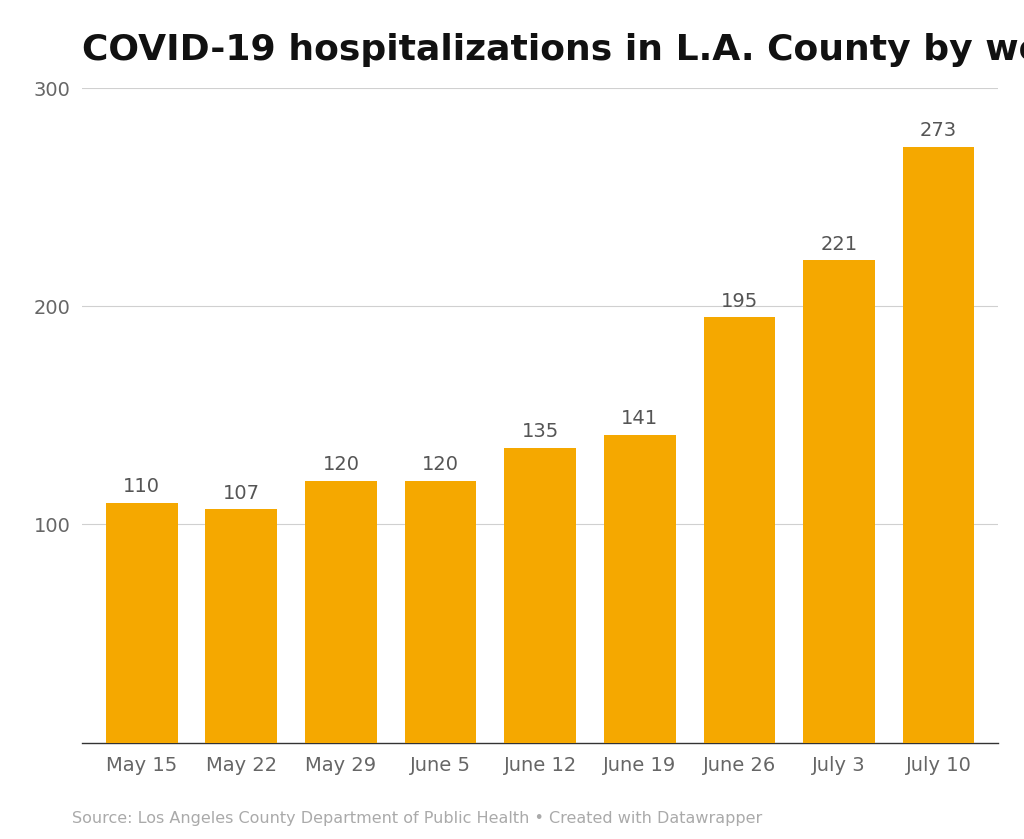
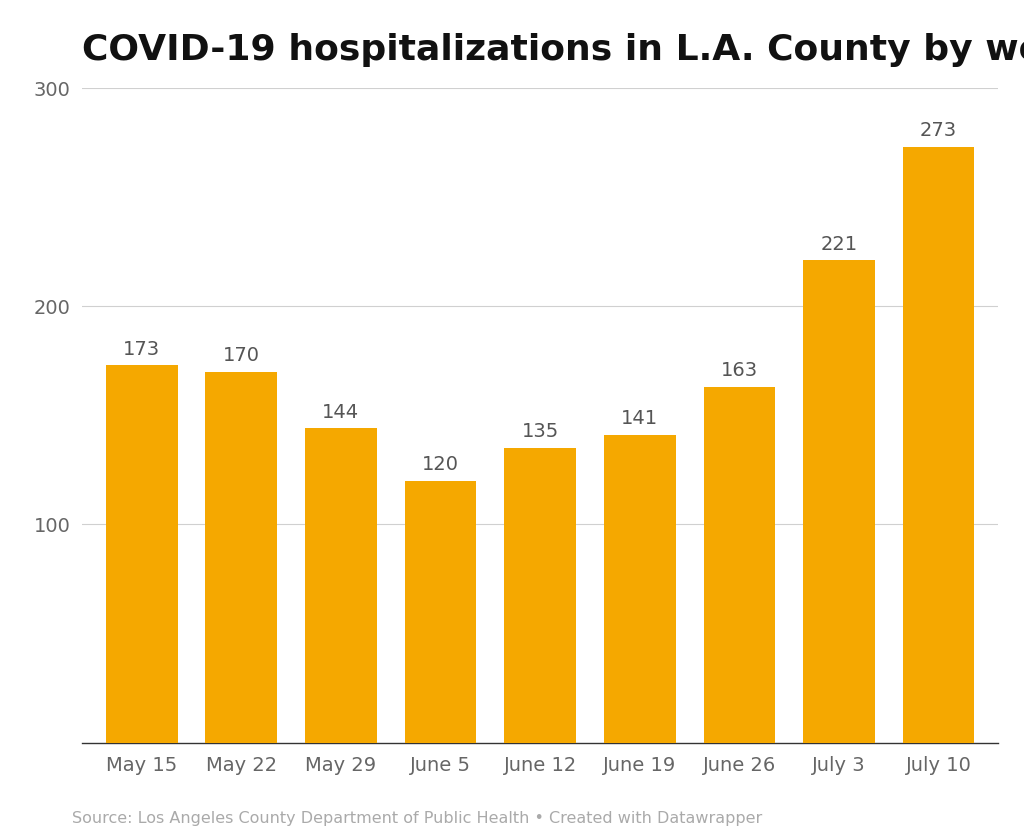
May 15: 110 -> 173
May 22: 107 -> 170
May 29: 120 -> 144
June 26: 195 -> 163
